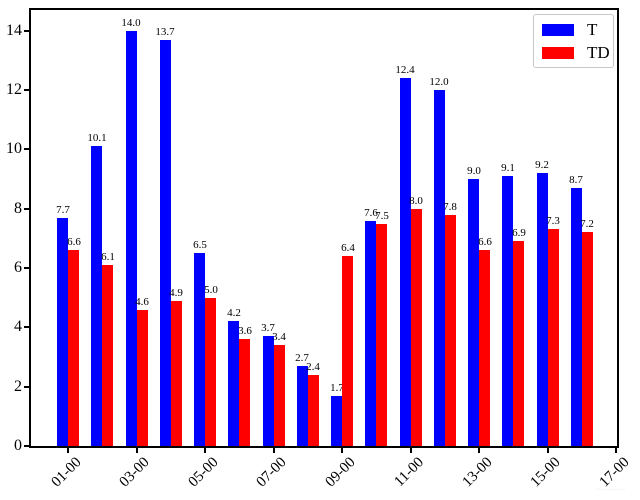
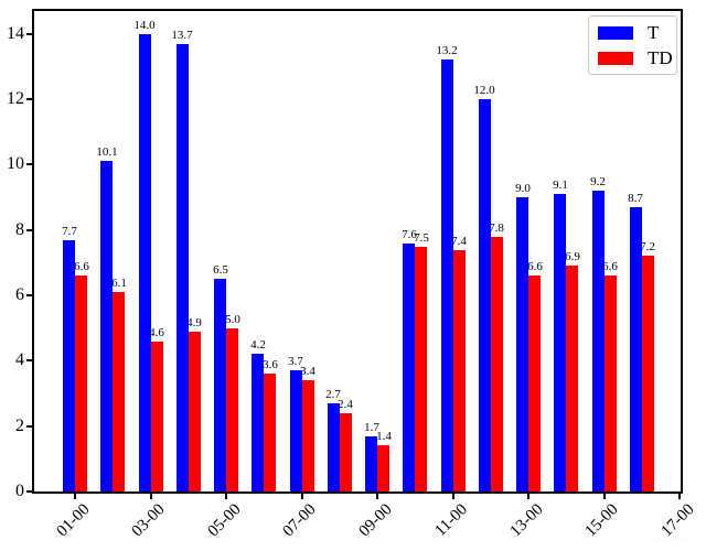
TD/09-00: 6.4 -> 1.4
T/11-00: 12.4 -> 13.2
TD/11-00: 8.0 -> 7.4
TD/15-00: 7.3 -> 6.6
